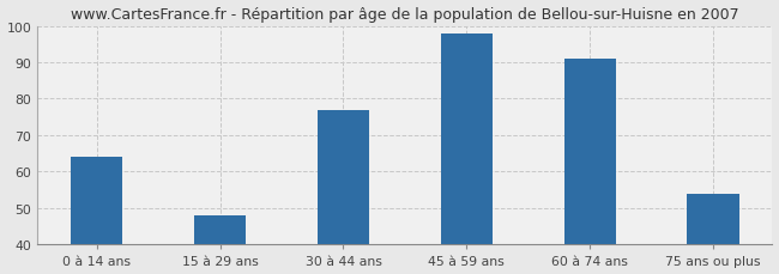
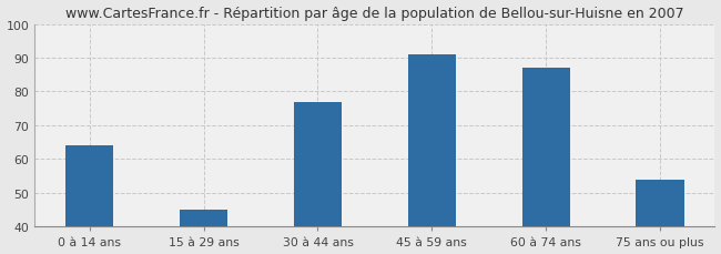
15 à 29 ans: 48 -> 45
45 à 59 ans: 98 -> 91
60 à 74 ans: 91 -> 87
